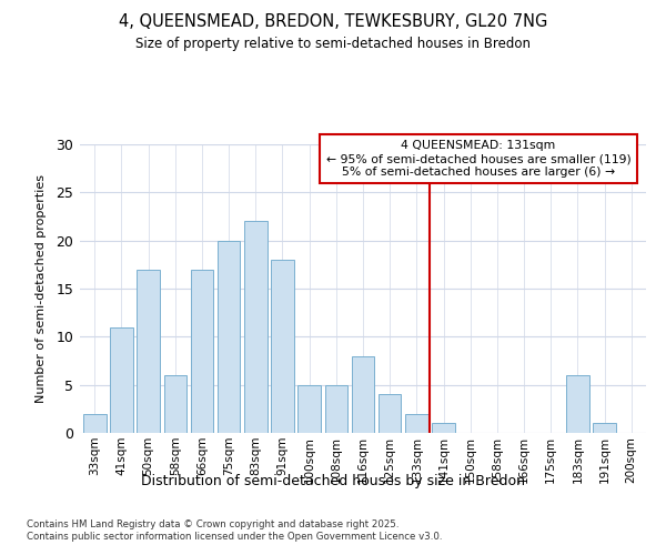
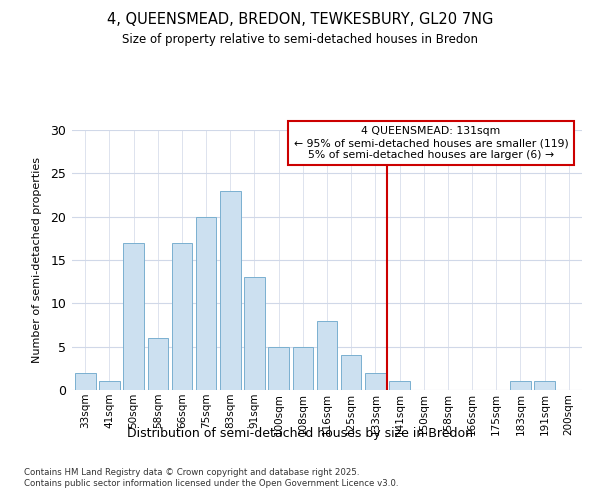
41sqm: 11 -> 1
83sqm: 22 -> 23
91sqm: 18 -> 13
183sqm: 6 -> 1
